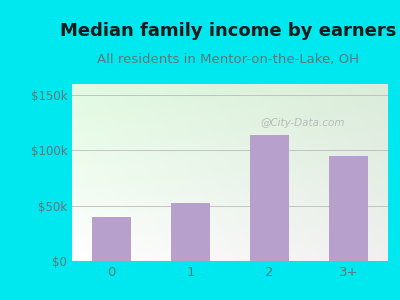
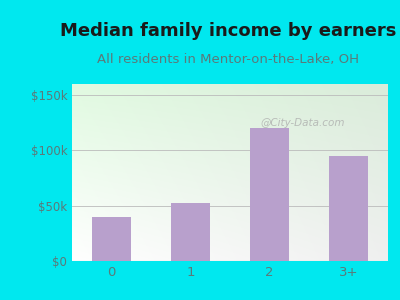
2: $114k -> $120k
